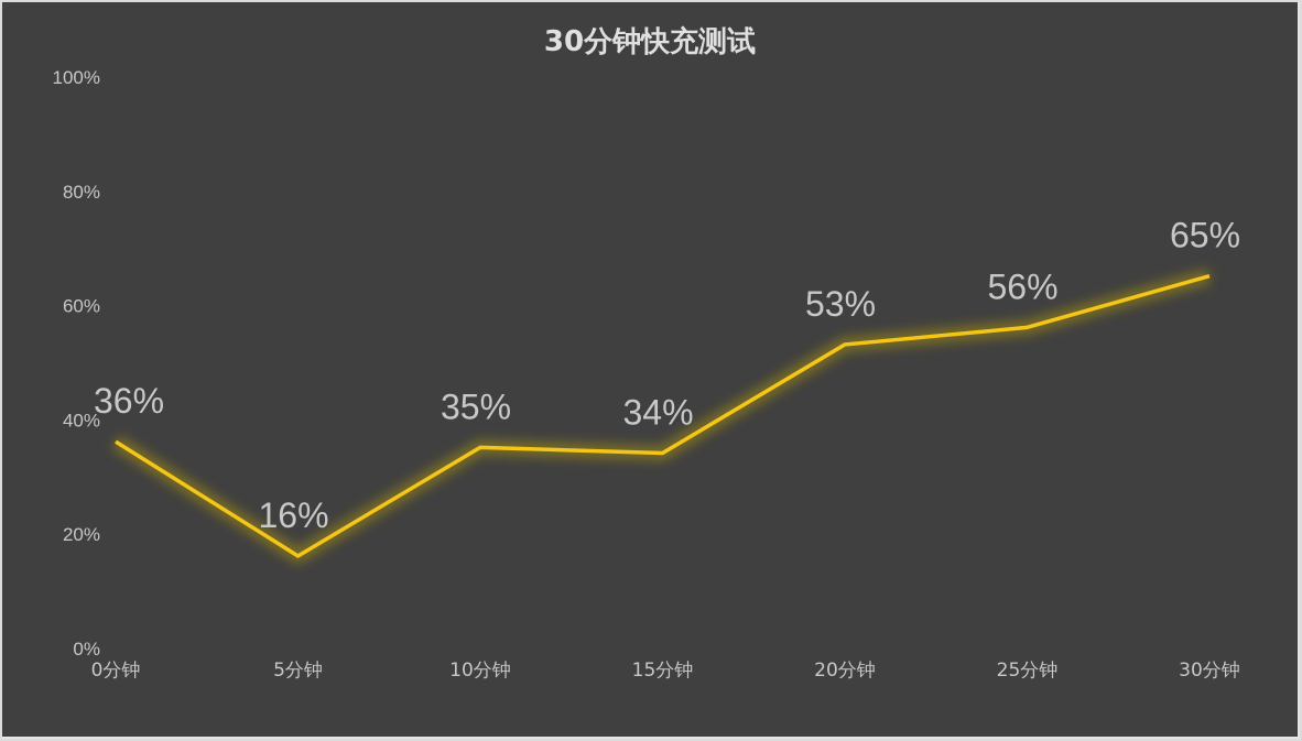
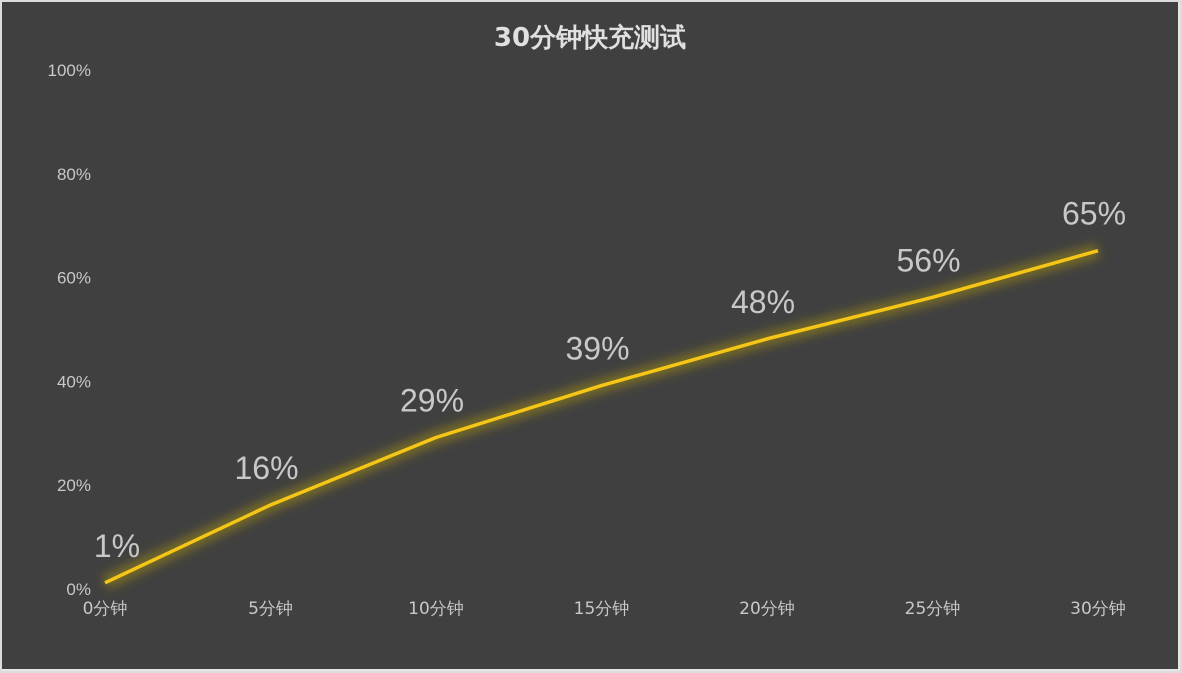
0分钟: 36% -> 1%
10分钟: 35% -> 29%
15分钟: 34% -> 39%
20分钟: 53% -> 48%
